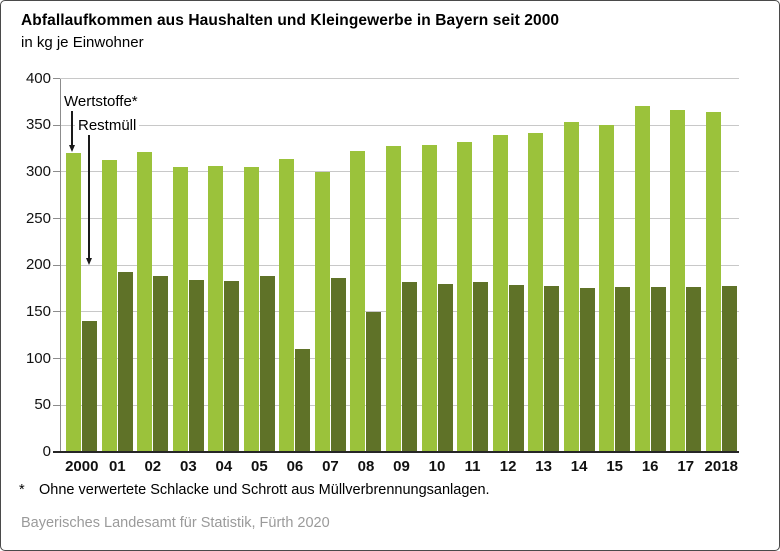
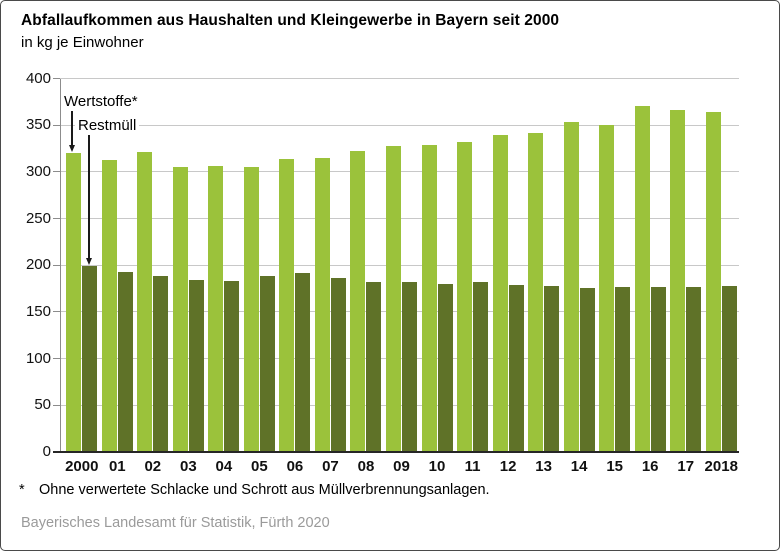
Restmüll/2000: 140 -> 200
Restmüll/06: 110 -> 190
Wertstoffe*/07: 300 -> 320
Restmüll/08: 150 -> 180
